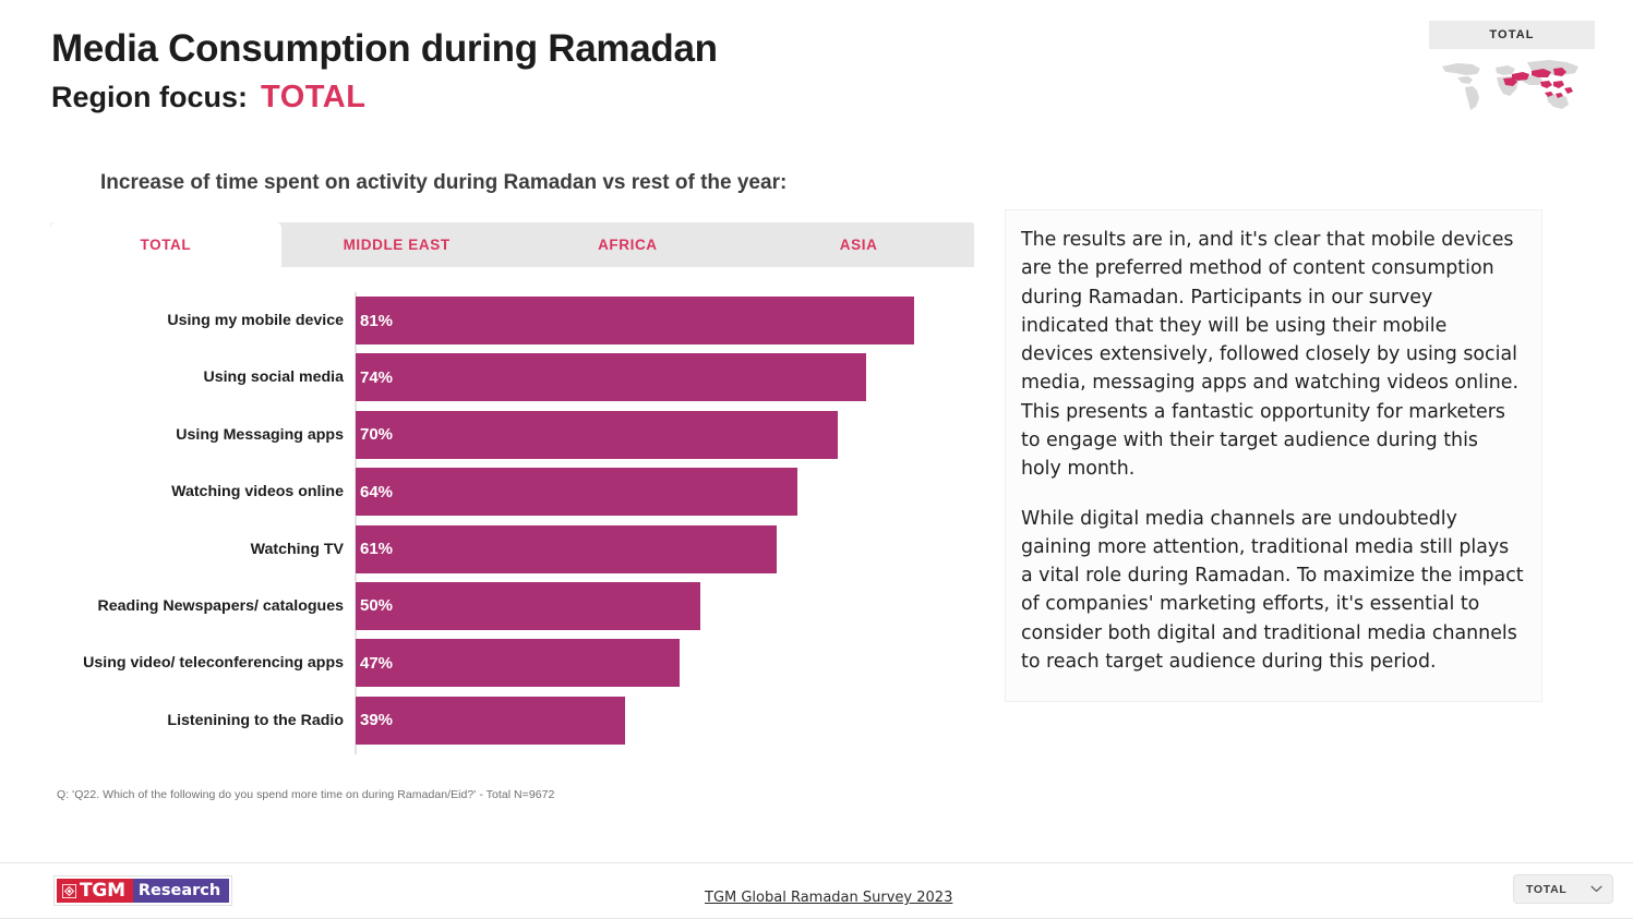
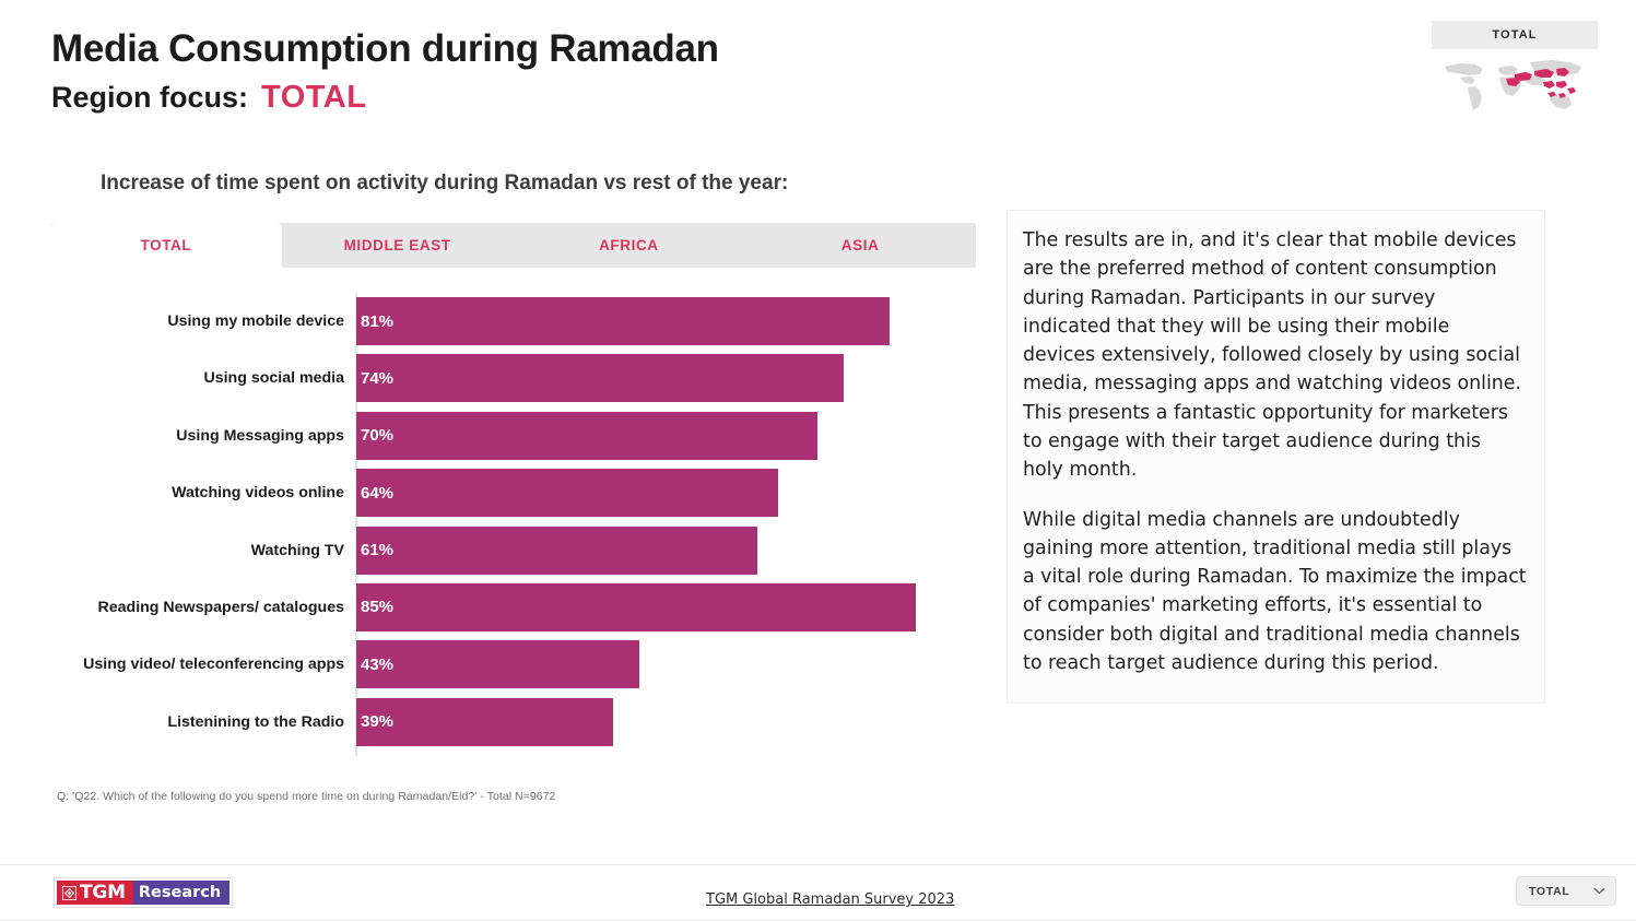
Reading Newspapers/ catalogues: 50% -> 85%
Using video/ teleconferencing apps: 47% -> 43%
